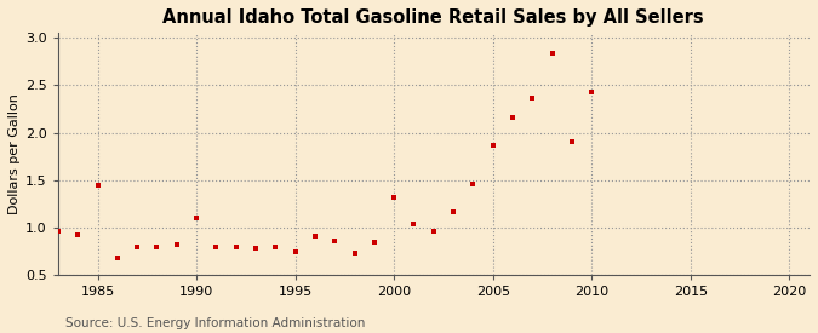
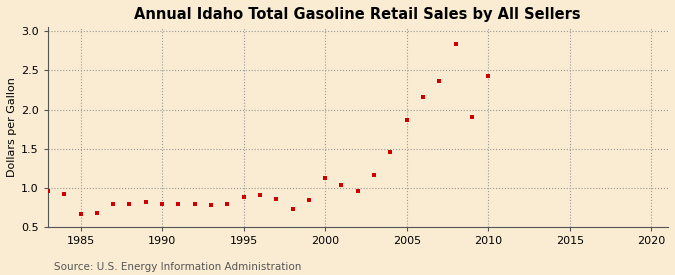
1985: 1.44 -> 0.67
1990: 1.10 -> 0.80
1995: 0.74 -> 0.88
2000: 1.32 -> 1.13
